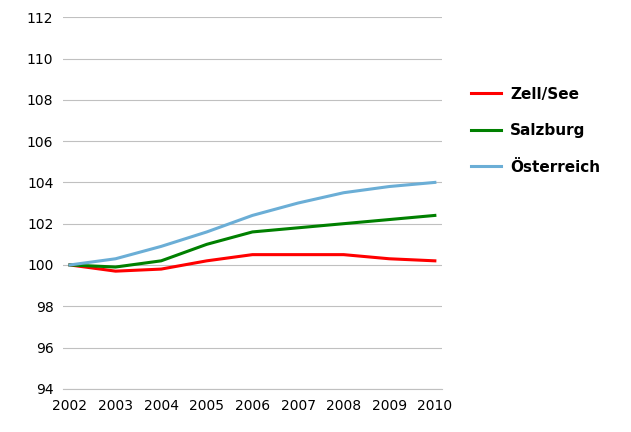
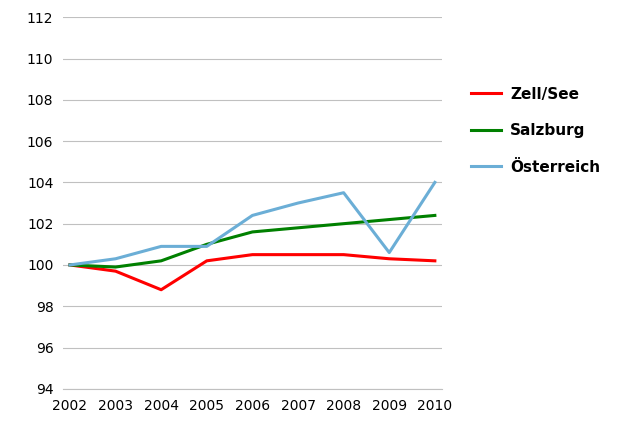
Zell/See/2004: 99.8 -> 98.8
Österreich/2005: 101.6 -> 100.9
Österreich/2009: 103.8 -> 100.6
